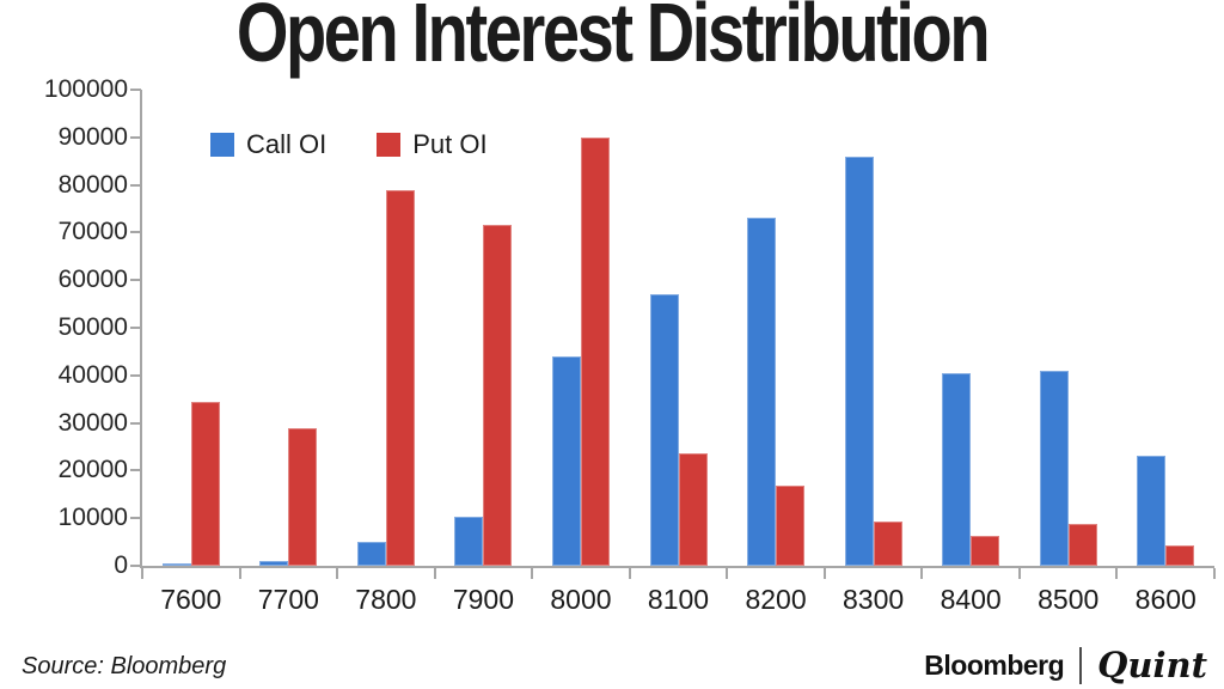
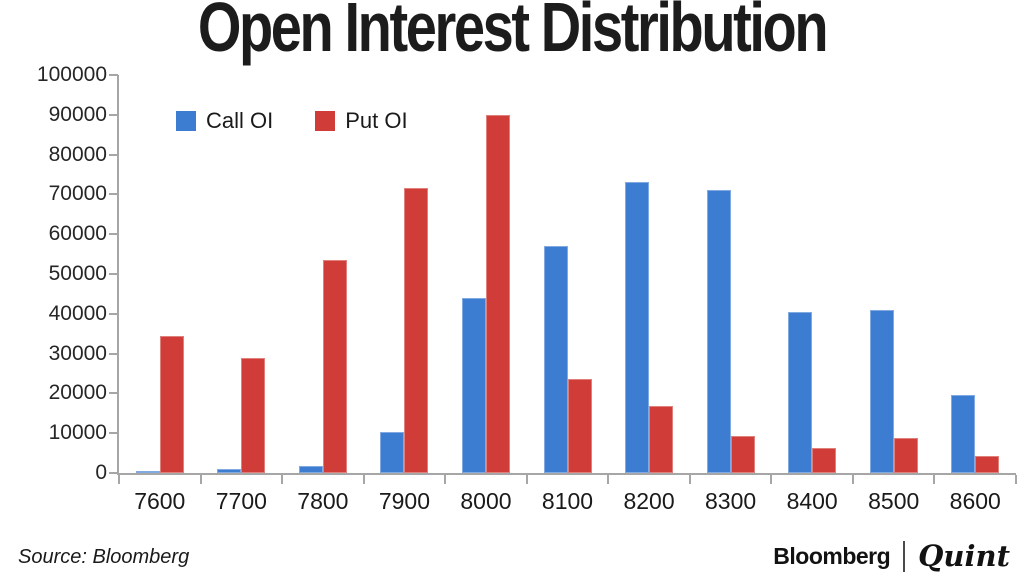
Call OI/7800: 5000 -> 2000
Put OI/7800: 79000 -> 54000
Call OI/8300: 86000 -> 71000
Call OI/8600: 23000 -> 20000
